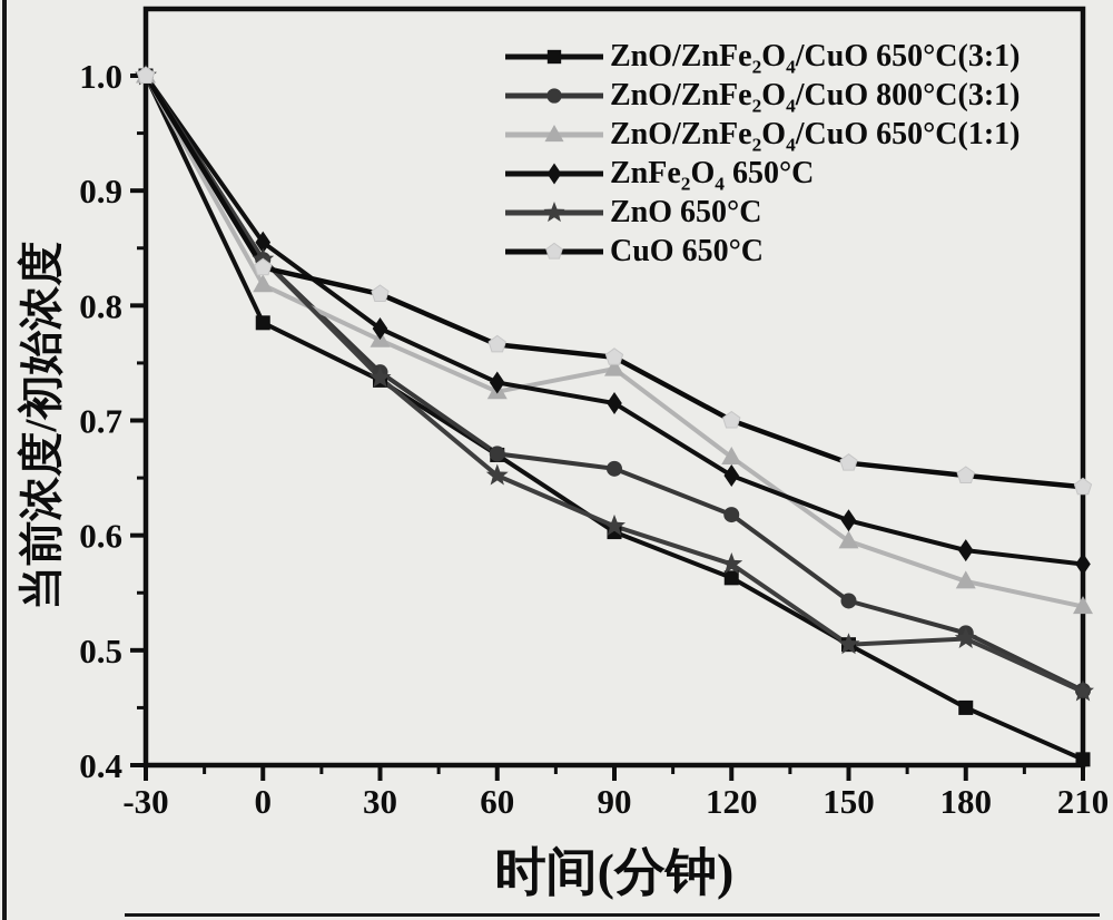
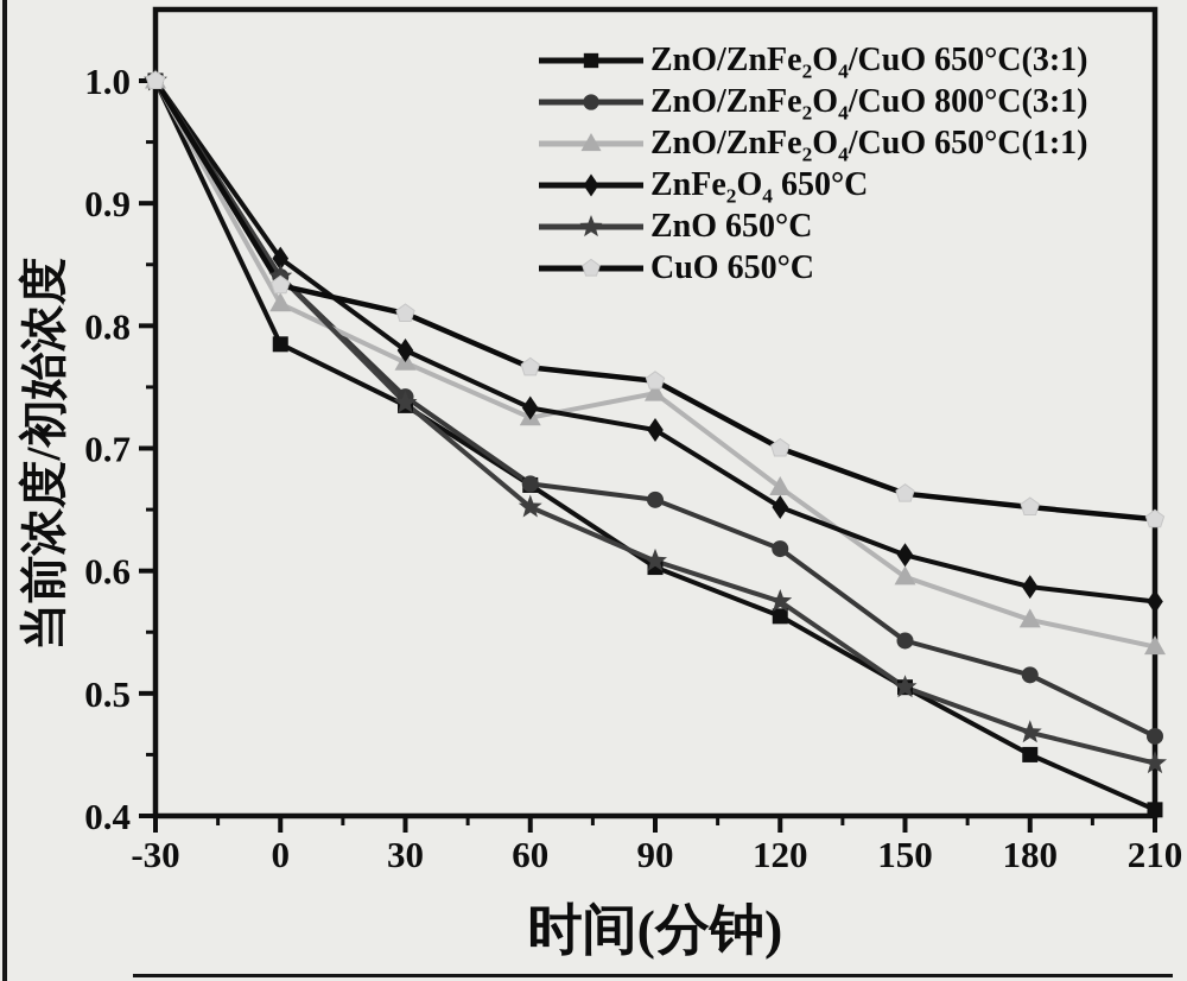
ZnO 650°C/180: 0.510 -> 0.468
ZnO 650°C/210: 0.464 -> 0.443
